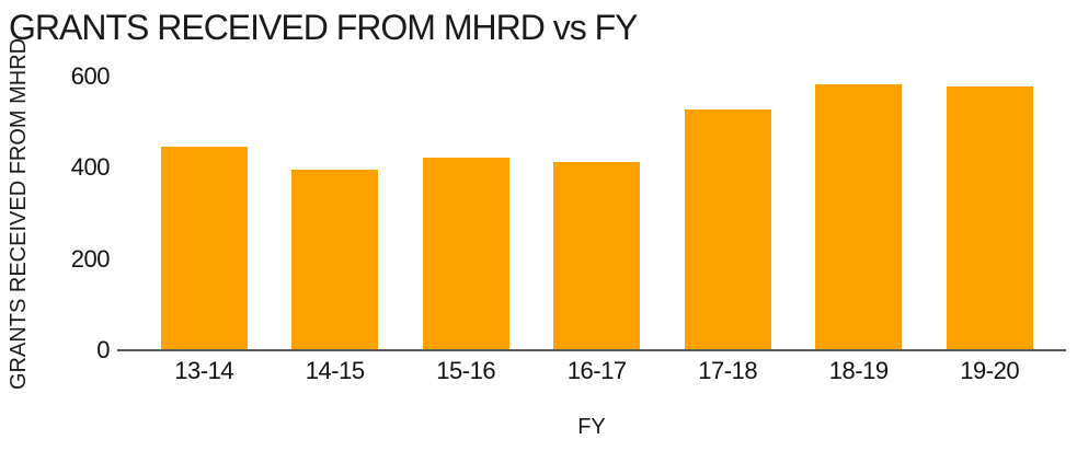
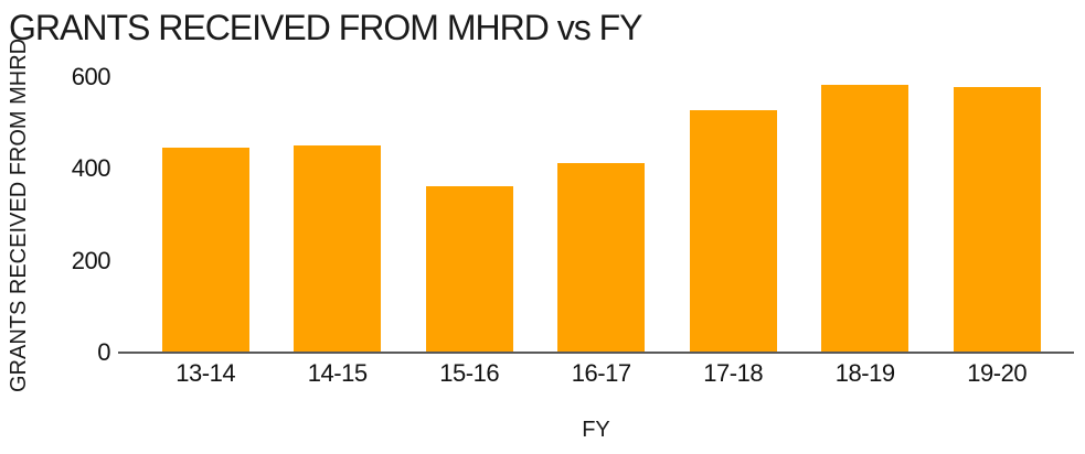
14-15: 390 -> 450
15-16: 420 -> 360
